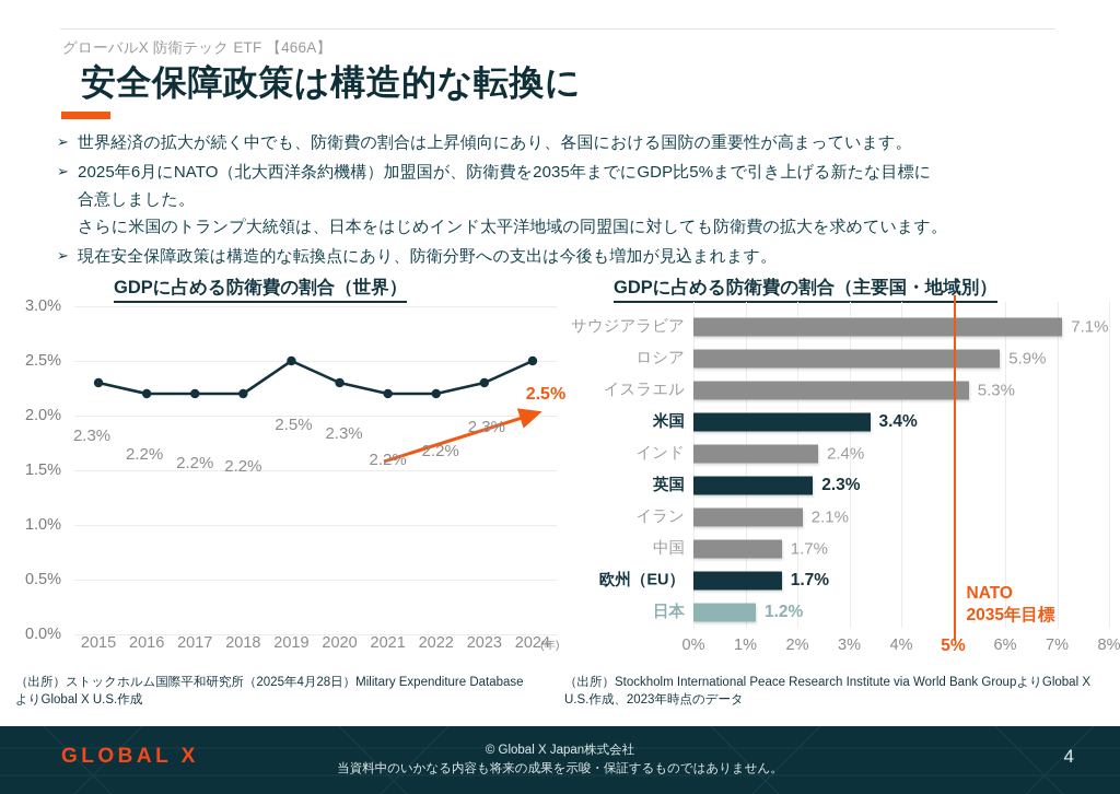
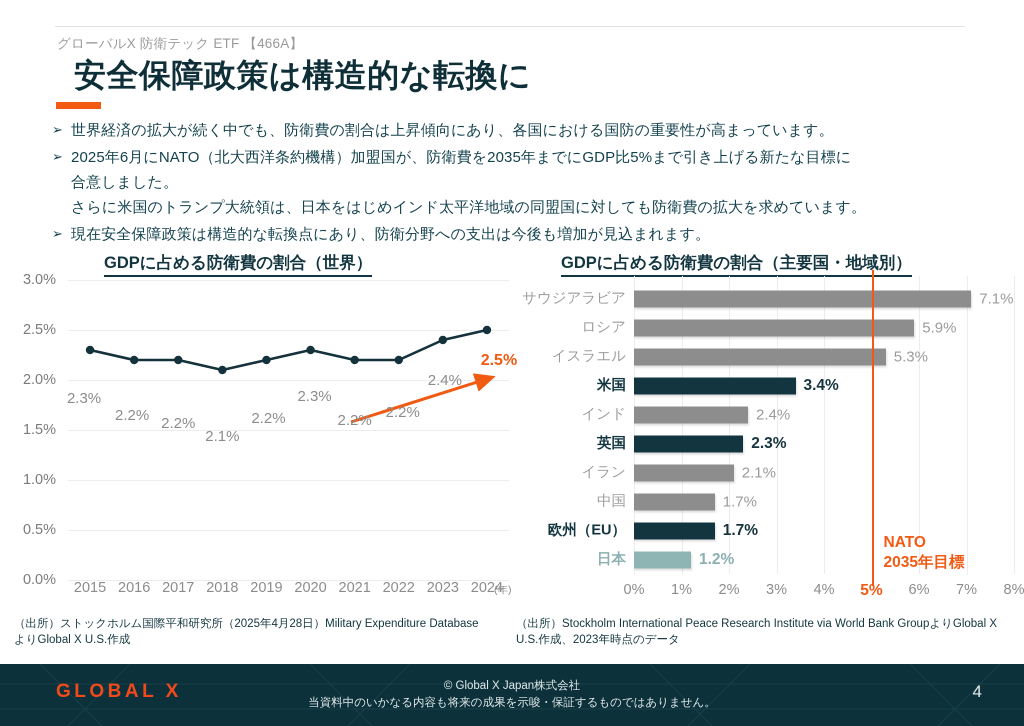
GDPに占める防衛費の割合（世界）/2018: 2.2% -> 2.1%
GDPに占める防衛費の割合（世界）/2019: 2.5% -> 2.2%
GDPに占める防衛費の割合（世界）/2023: 2.3% -> 2.4%
